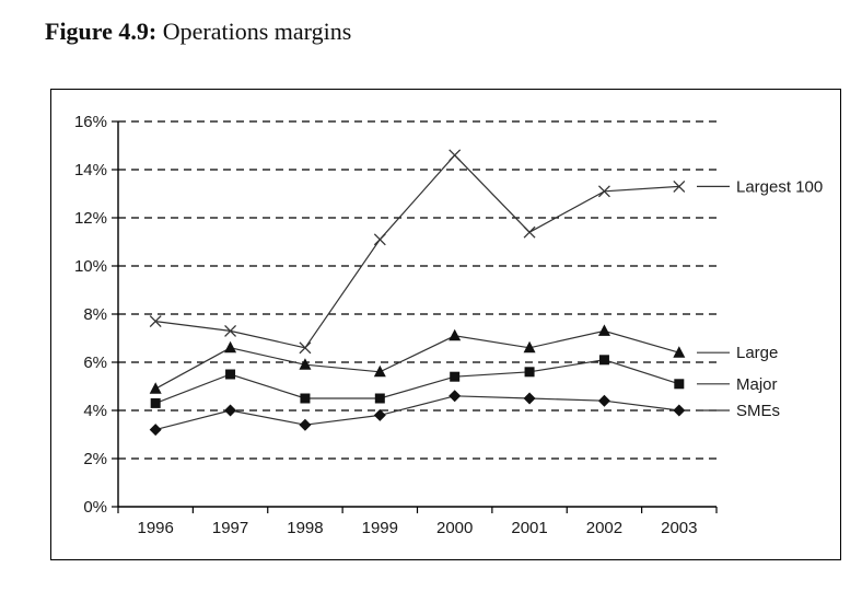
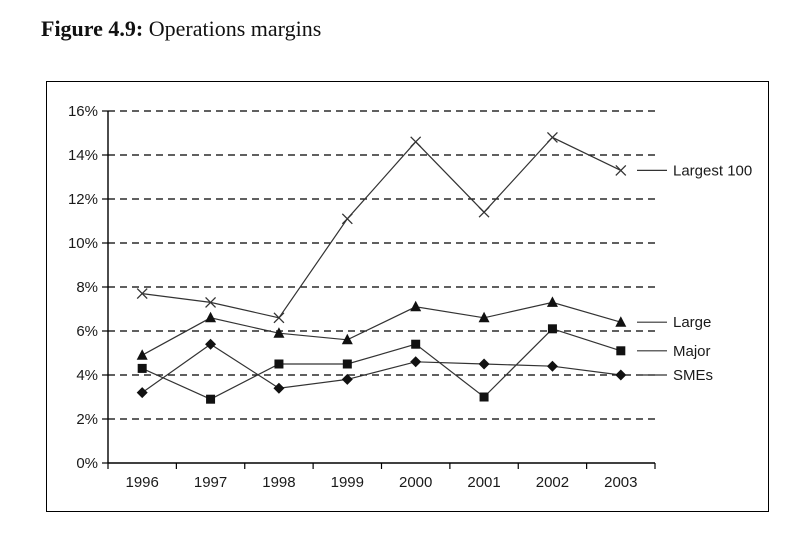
Major/1997: 5.5% -> 2.9%
SMEs/1997: 4.0% -> 5.4%
Major/2001: 5.6% -> 3.0%
Largest 100/2002: 13.1% -> 14.8%
